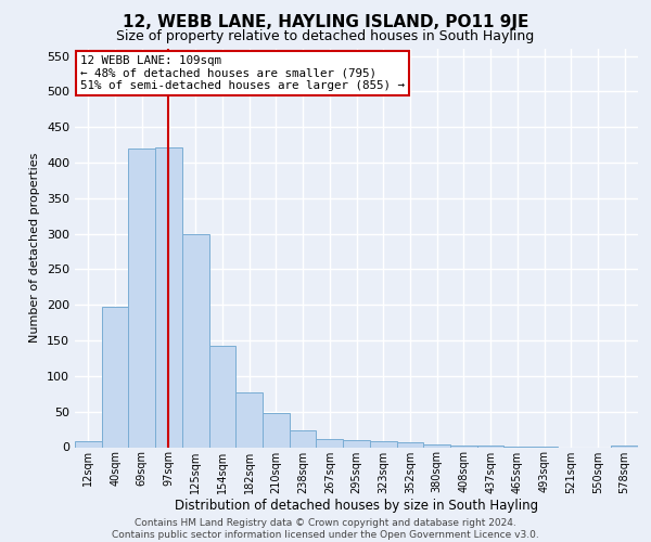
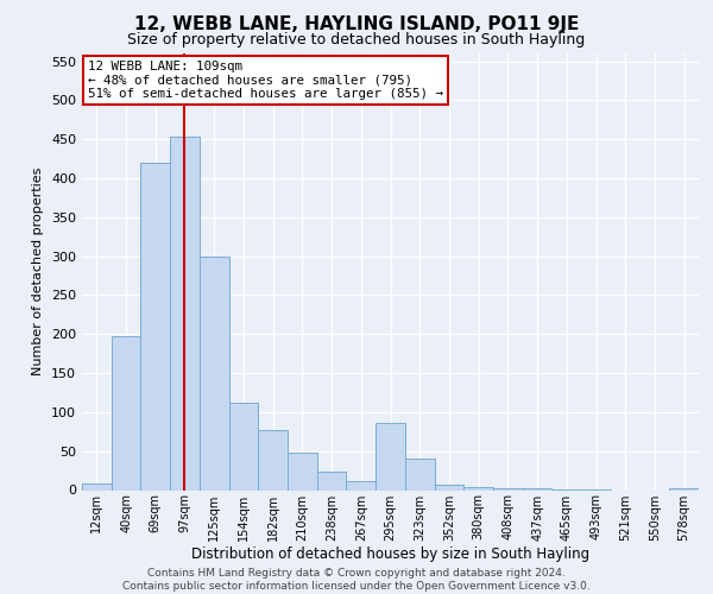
97sqm: 422 -> 454
154sqm: 142 -> 112
295sqm: 10 -> 86
323sqm: 8 -> 40
